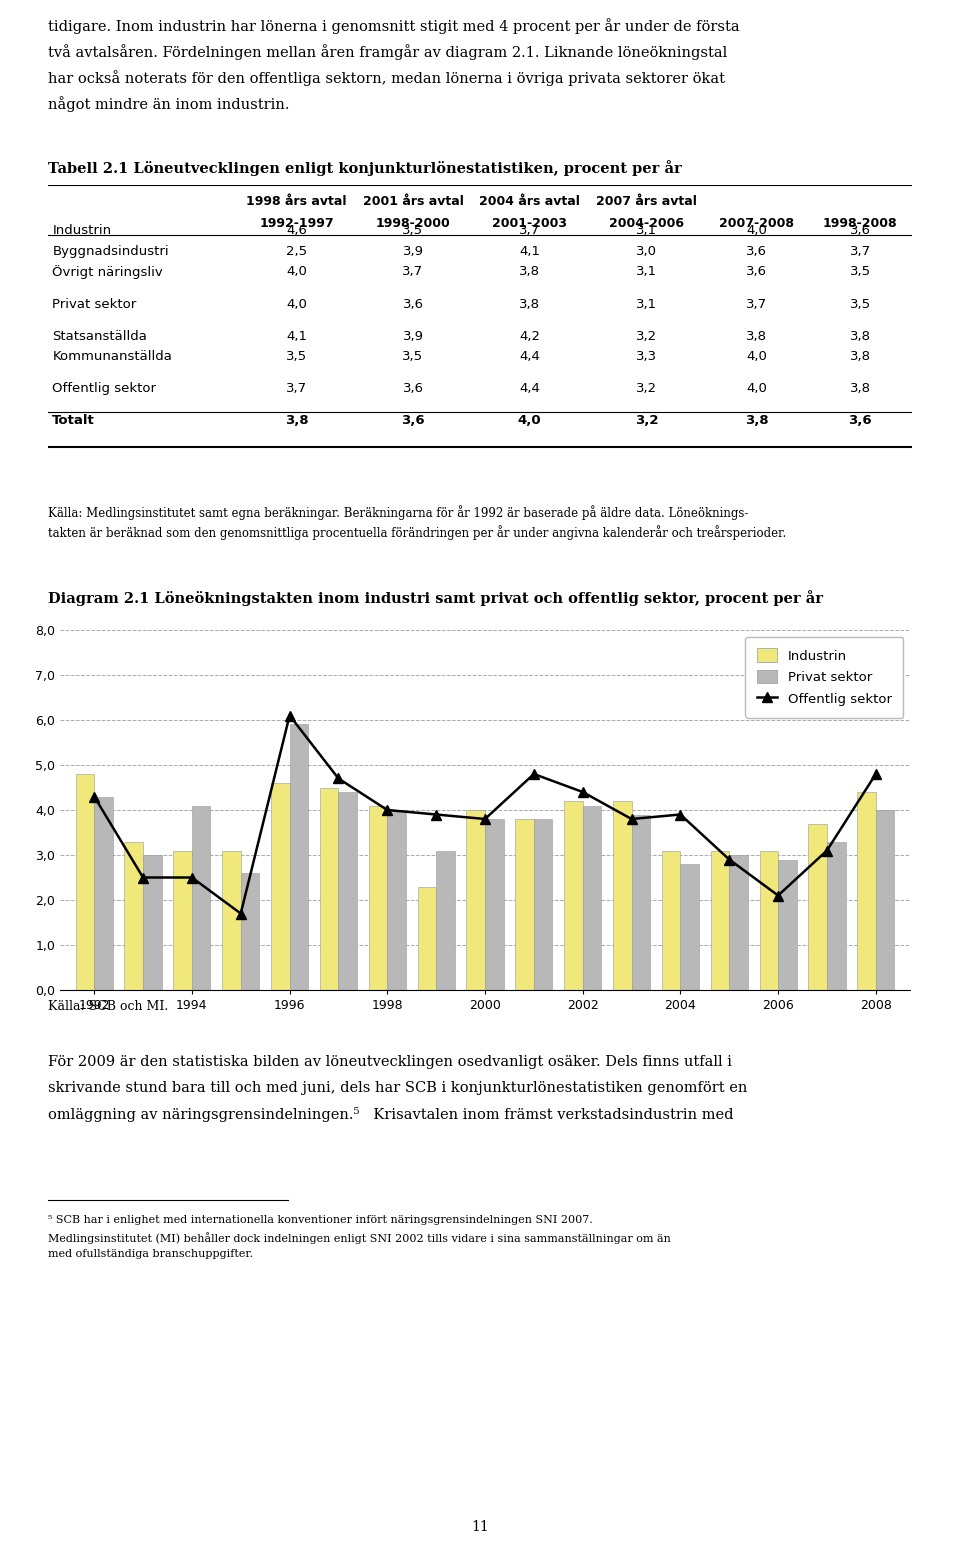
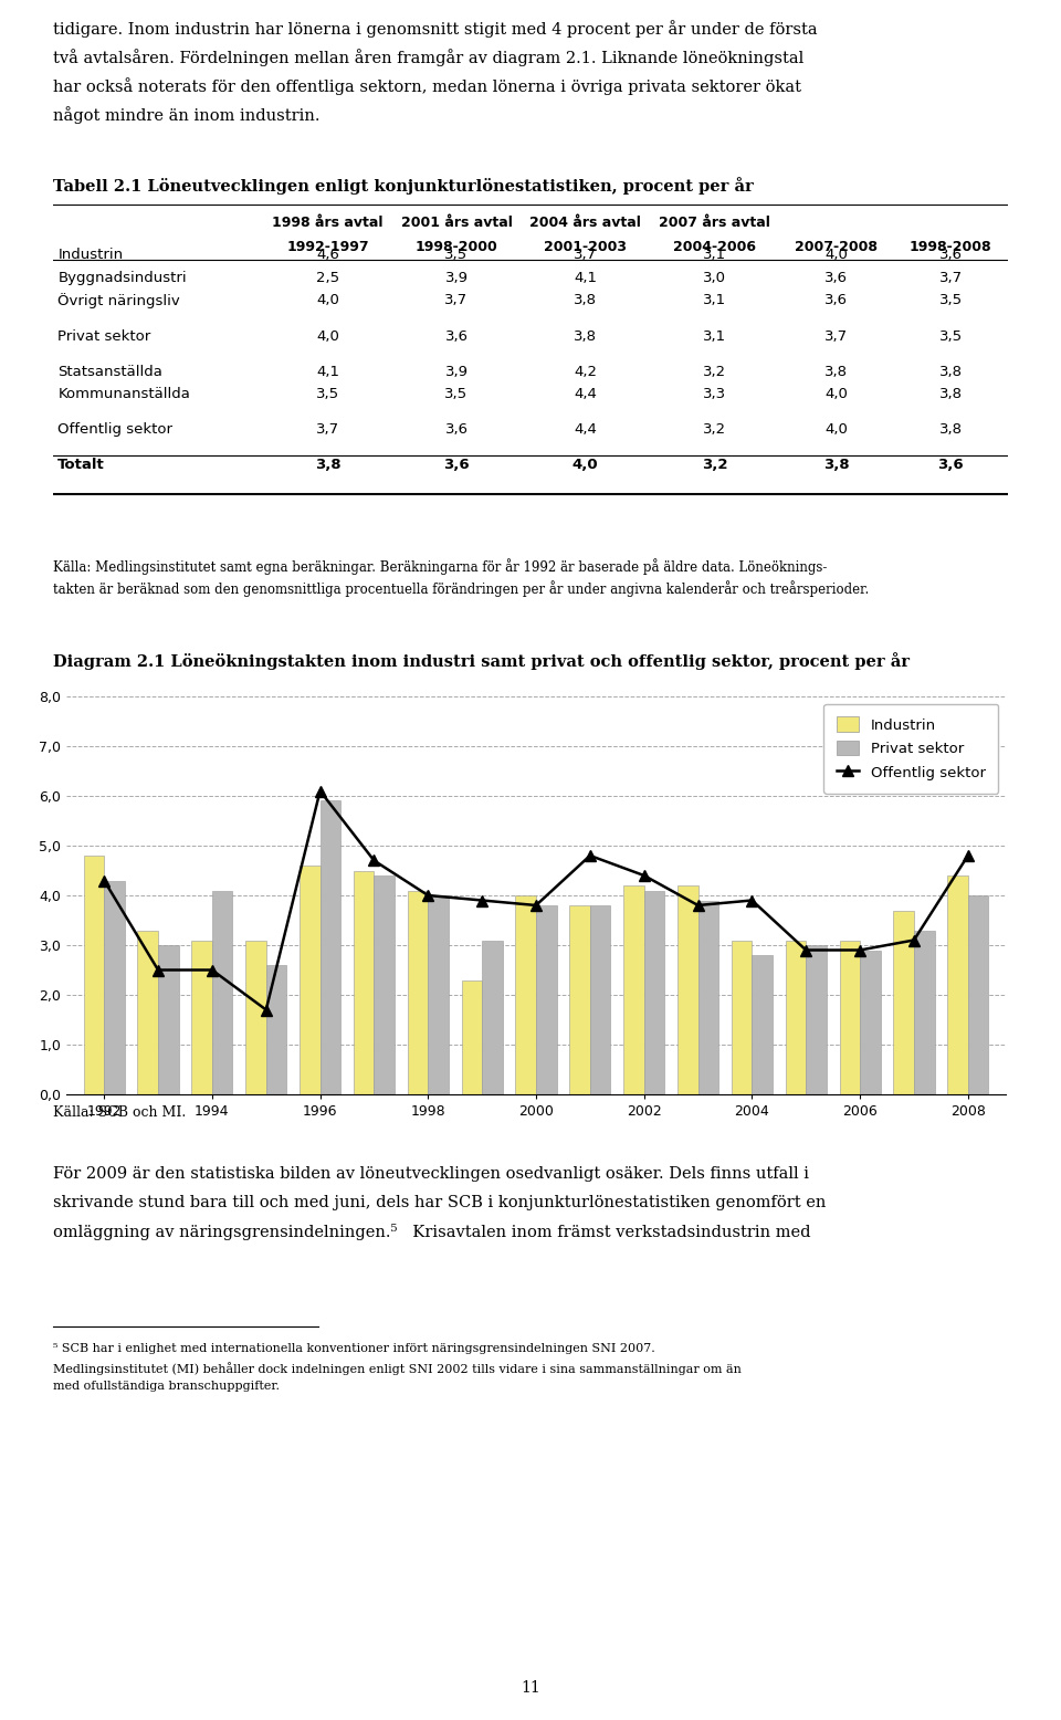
Offentlig sektor/2006: 2,1 -> 2,9
